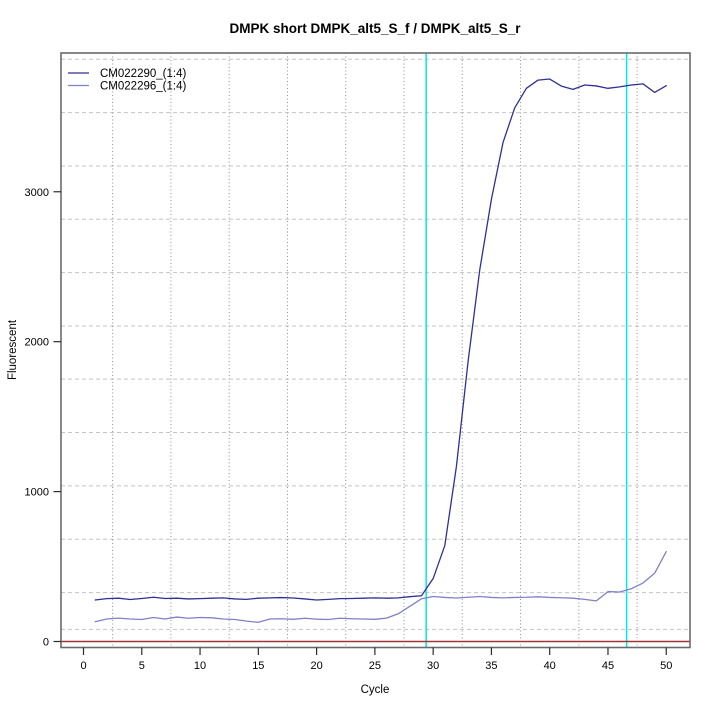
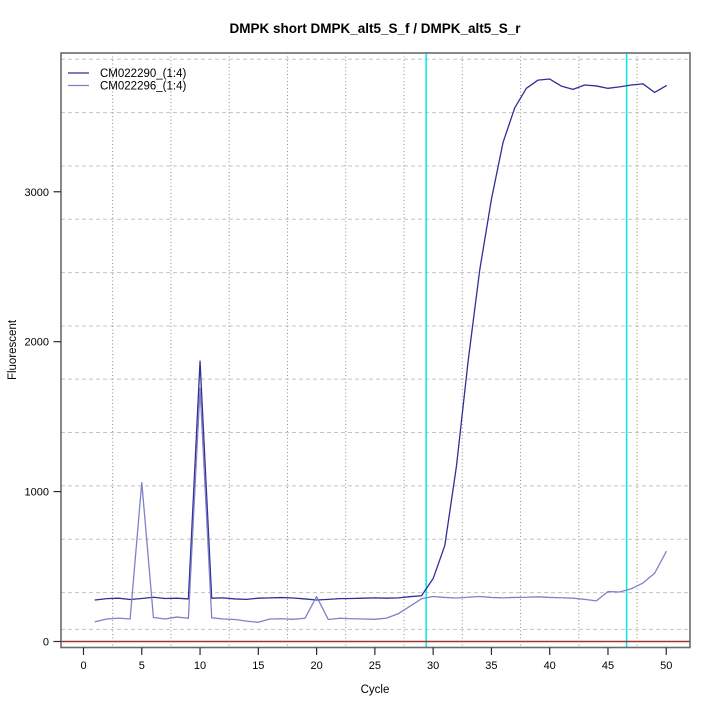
CM022296_(1:4)/5: 150 -> 1060
CM022290_(1:4)/10: 290 -> 1870
CM022296_(1:4)/10: 160 -> 1690
CM022296_(1:4)/20: 150 -> 300
